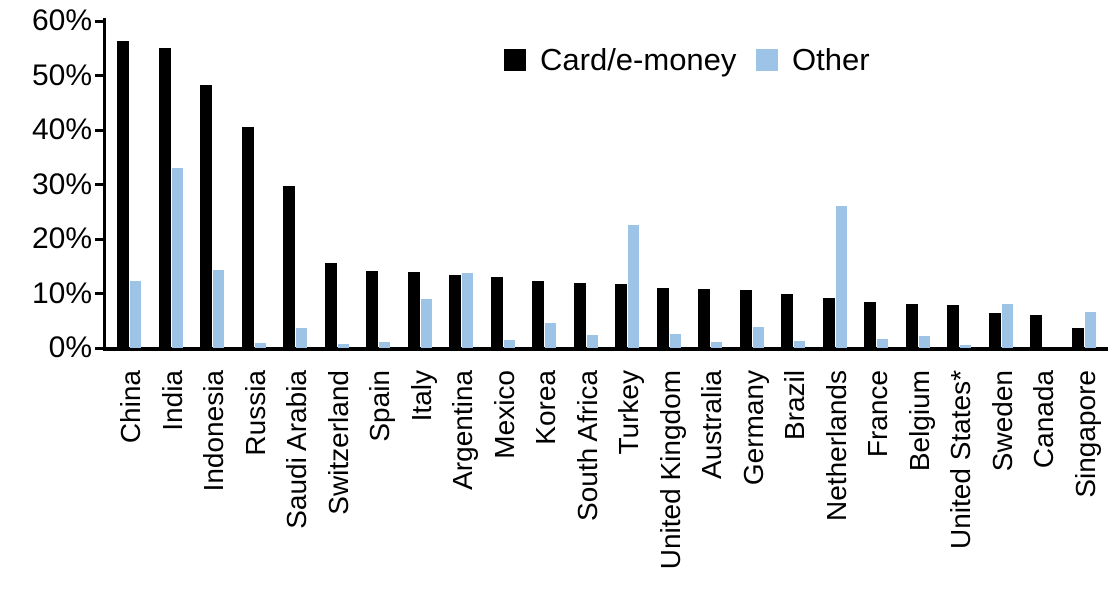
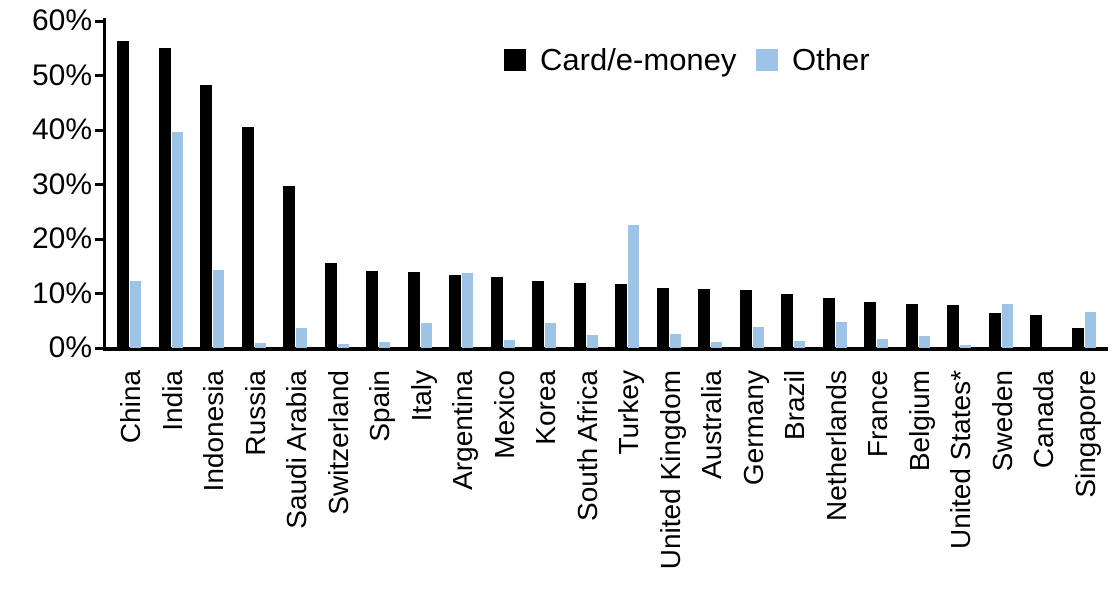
Other/India: 33% -> 40%
Other/Italy: 9% -> 4%
Other/Netherlands: 26% -> 5%
